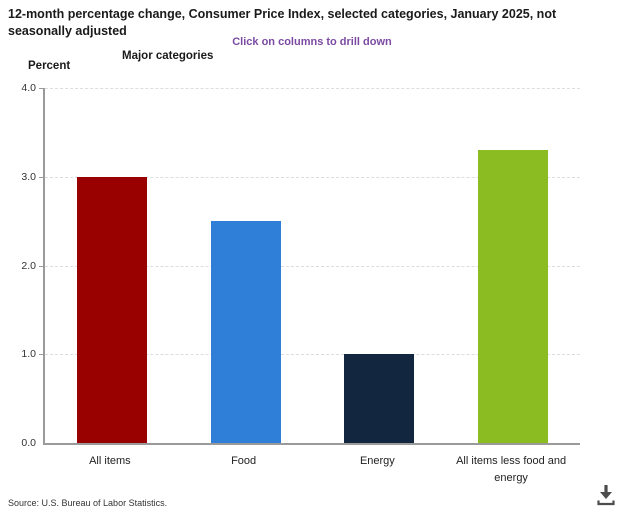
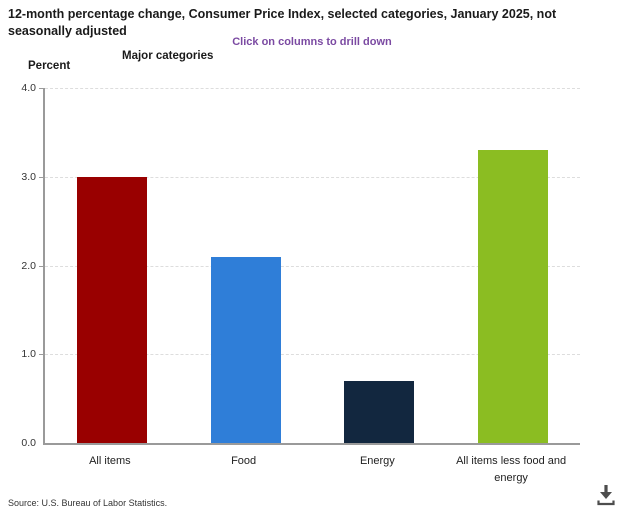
Food: 2.5 -> 2.1
Energy: 1.0 -> 0.7
